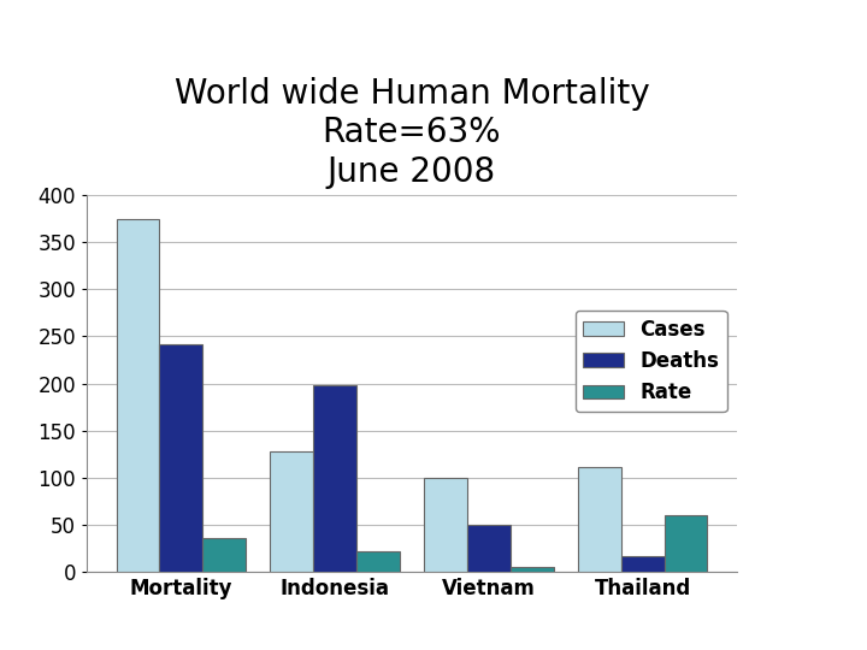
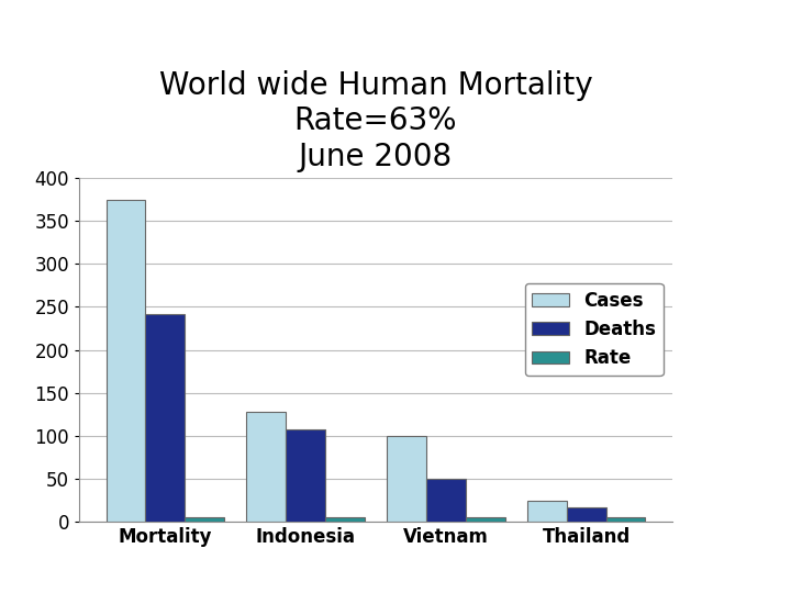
Rate/Mortality: 36 -> 5
Deaths/Indonesia: 198 -> 107
Rate/Indonesia: 22 -> 5
Cases/Thailand: 112 -> 25
Rate/Thailand: 60 -> 5
